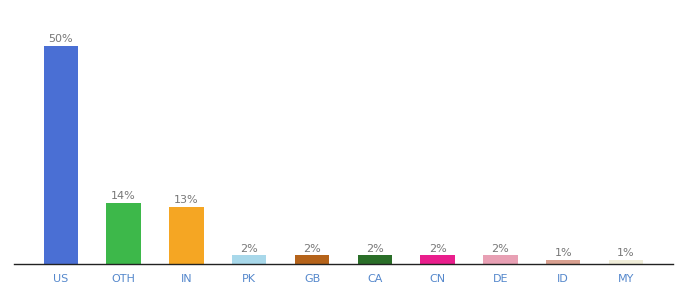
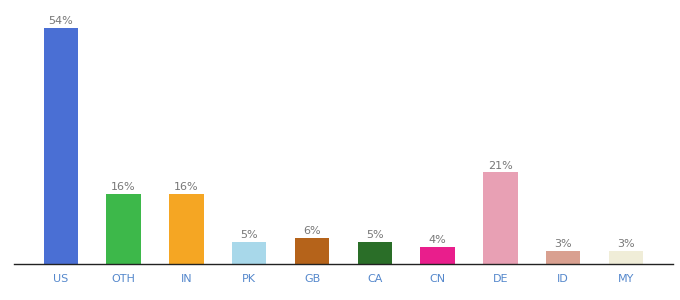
US: 50% -> 54%
OTH: 14% -> 16%
IN: 13% -> 16%
PK: 2% -> 5%
GB: 2% -> 6%
CA: 2% -> 5%
CN: 2% -> 4%
DE: 2% -> 21%
ID: 1% -> 3%
MY: 1% -> 3%
